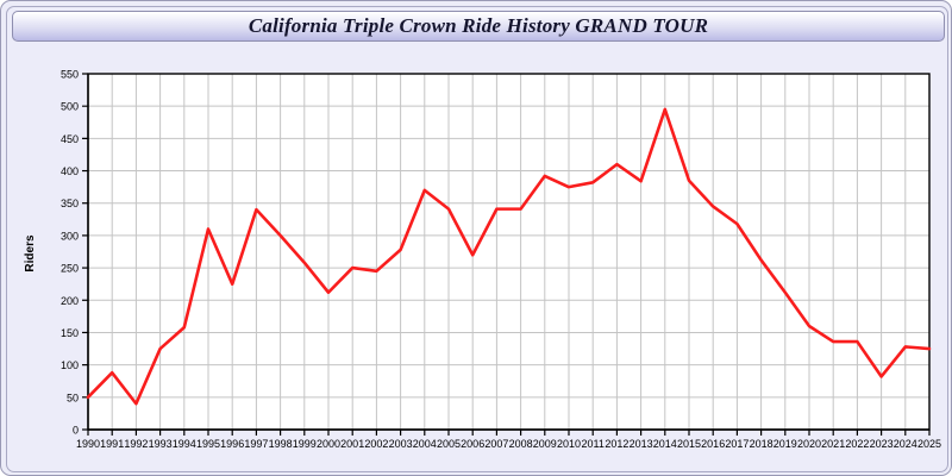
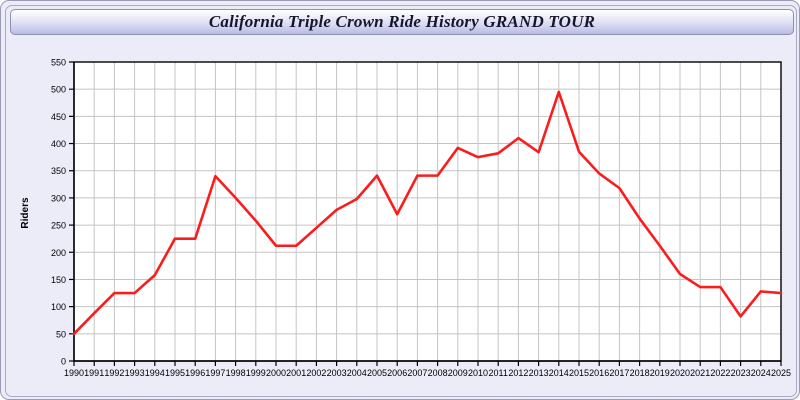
1992: 40 -> 120
1995: 310 -> 220
2001: 250 -> 210
2004: 370 -> 300
